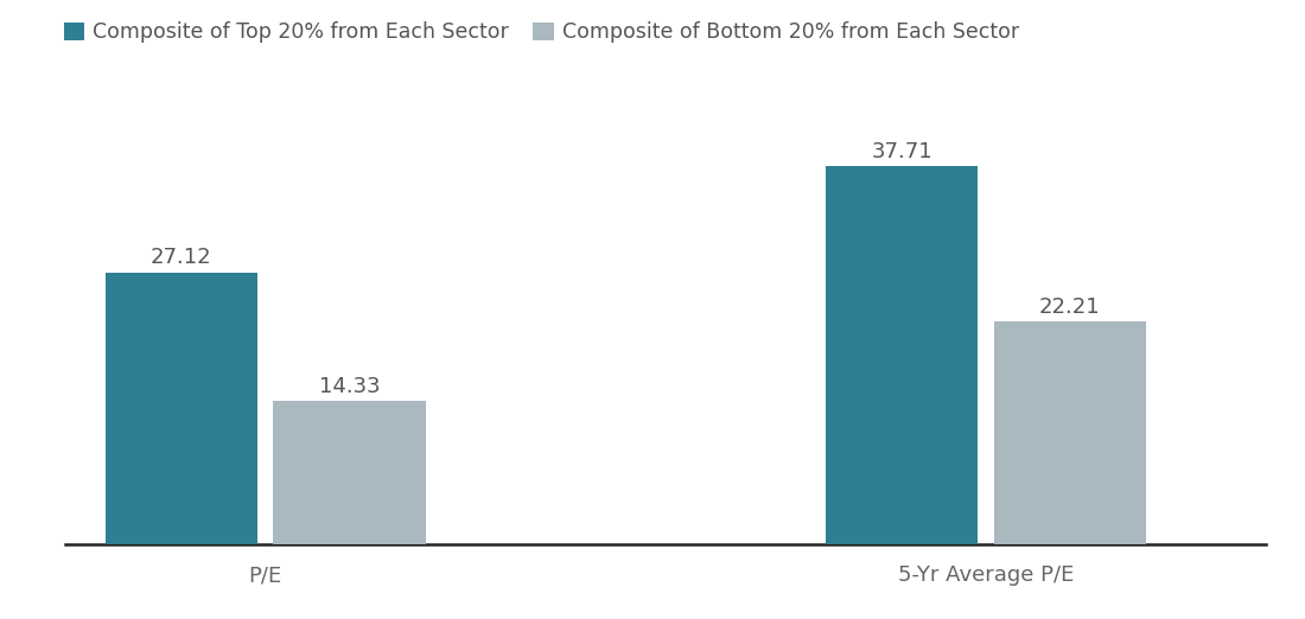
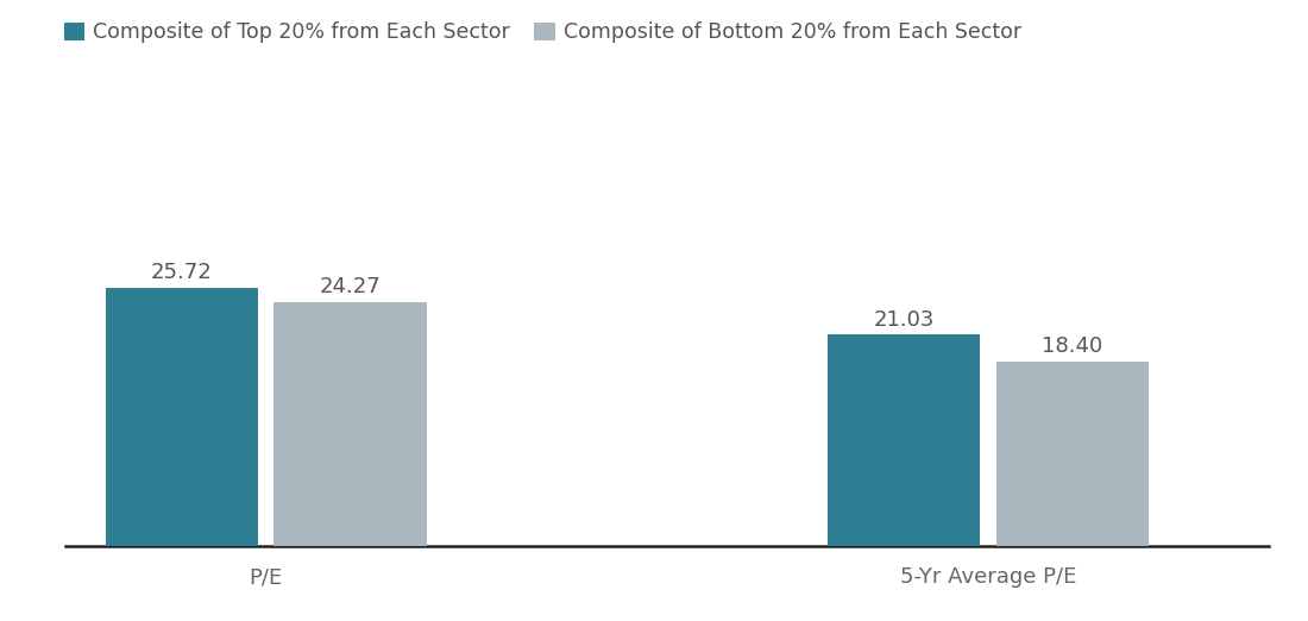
Composite of Top 20% from Each Sector/P/E: 27.12 -> 25.72
Composite of Bottom 20% from Each Sector/P/E: 14.33 -> 24.27
Composite of Top 20% from Each Sector/5-Yr Average P/E: 37.71 -> 21.03
Composite of Bottom 20% from Each Sector/5-Yr Average P/E: 22.21 -> 18.40
